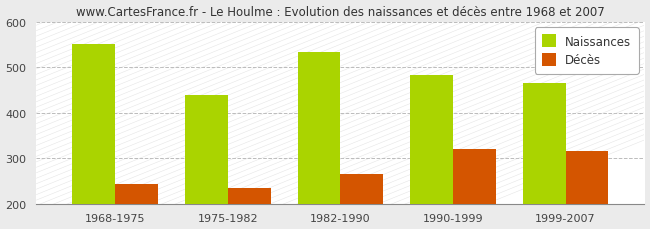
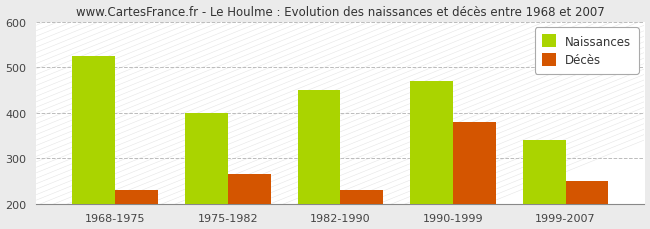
Naissances/1968-1975: 551 -> 525
Décès/1968-1975: 244 -> 230
Naissances/1975-1982: 438 -> 400
Décès/1975-1982: 234 -> 265
Naissances/1982-1990: 532 -> 450
Décès/1982-1990: 265 -> 230
Naissances/1990-1999: 482 -> 470
Décès/1990-1999: 321 -> 380
Naissances/1999-2007: 466 -> 340
Décès/1999-2007: 315 -> 250
